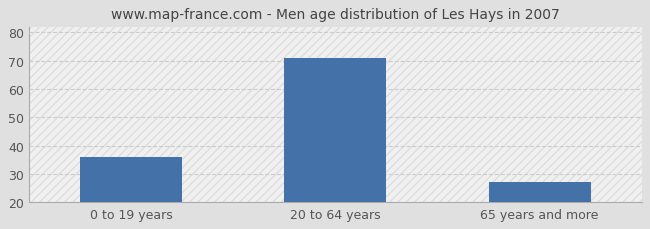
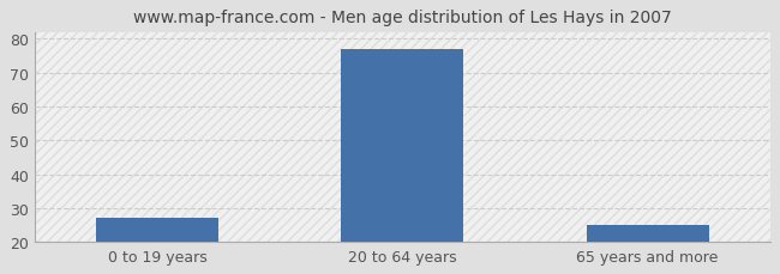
0 to 19 years: 36 -> 27
20 to 64 years: 71 -> 77
65 years and more: 27 -> 25
